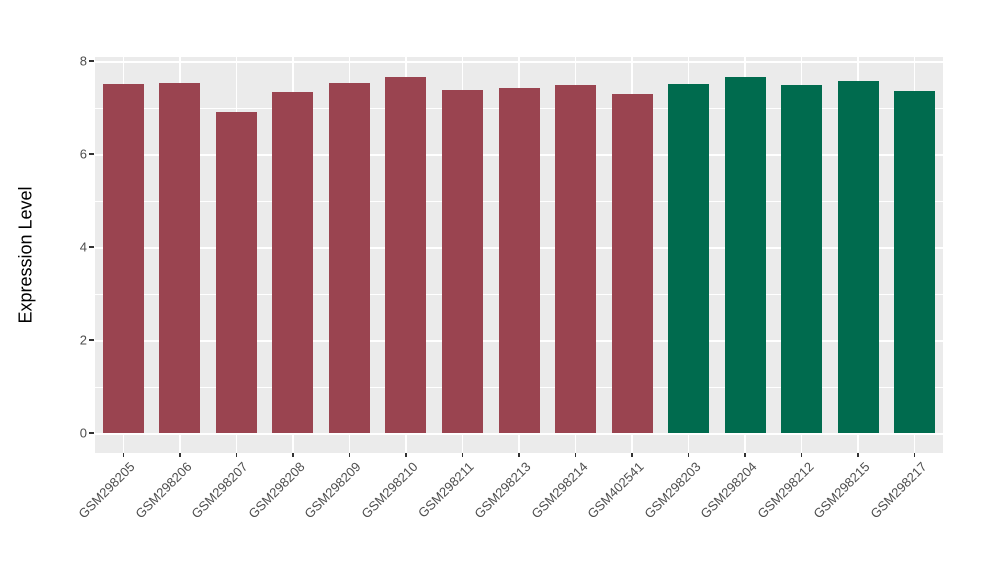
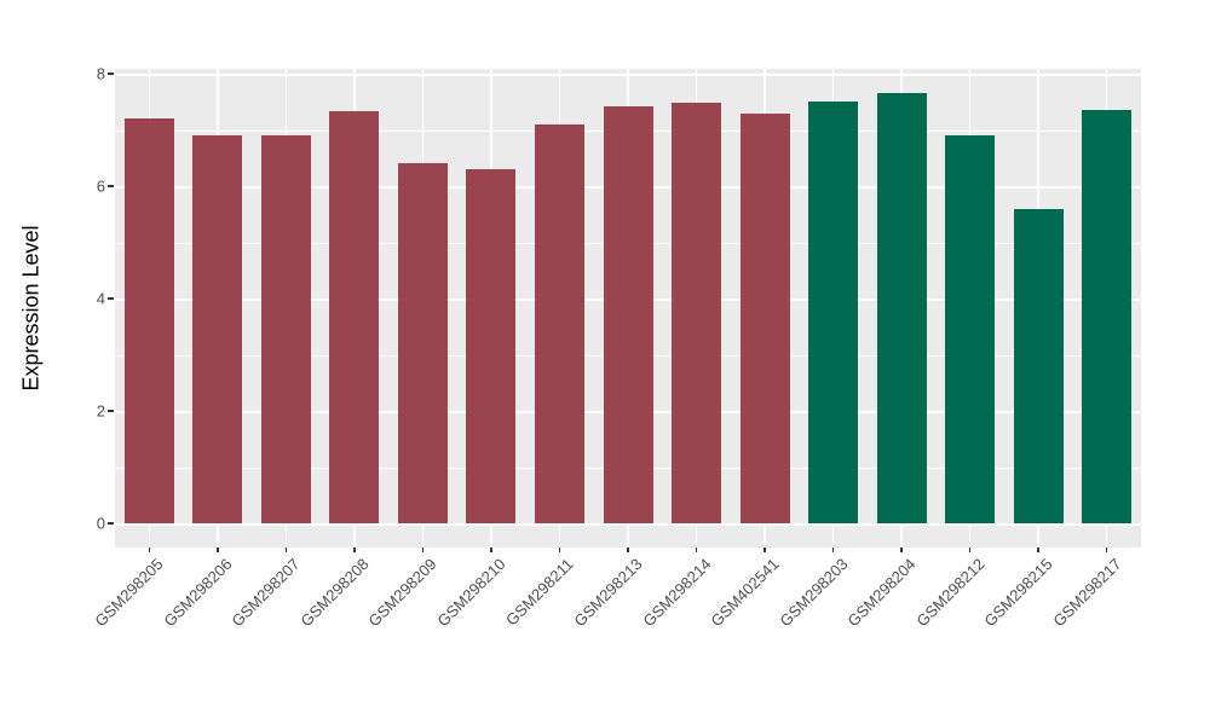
GSM298205: 7.5 -> 7.2
GSM298206: 7.5 -> 6.9
GSM298209: 7.5 -> 6.4
GSM298210: 7.7 -> 6.3
GSM298211: 7.4 -> 7.1
GSM298212: 7.5 -> 6.9
GSM298215: 7.6 -> 5.6
